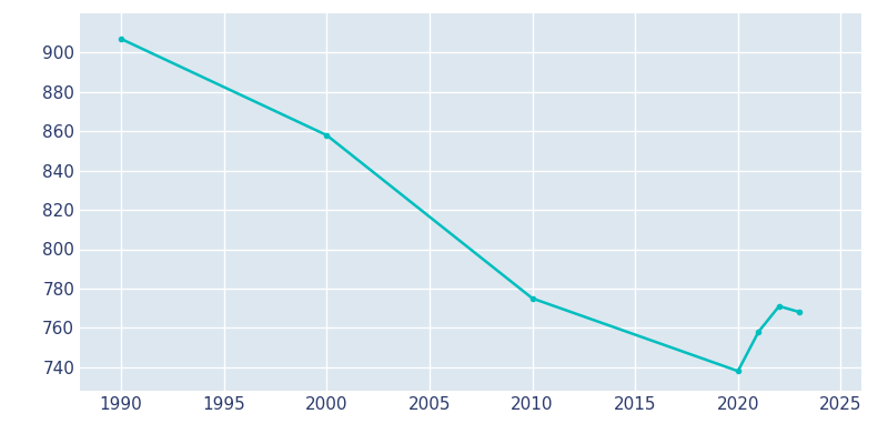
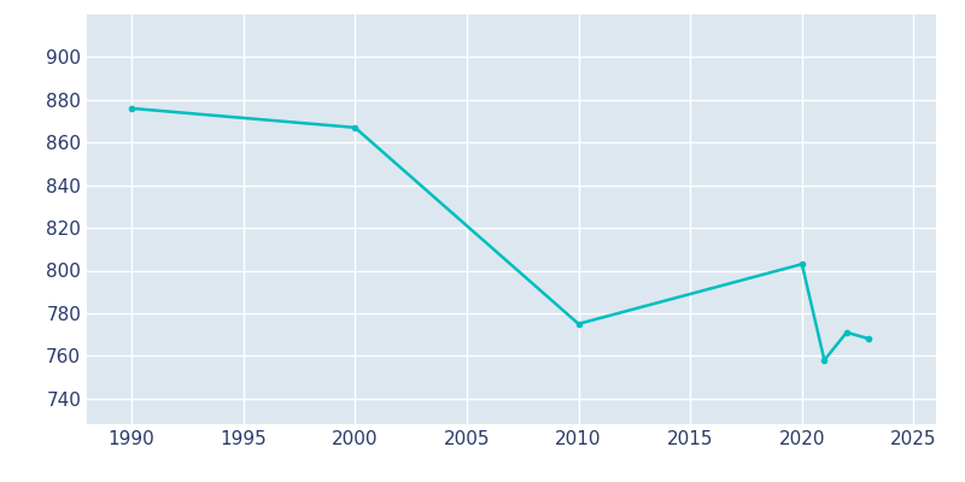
1990: 907 -> 876
2000: 858 -> 867
2020: 738 -> 803
